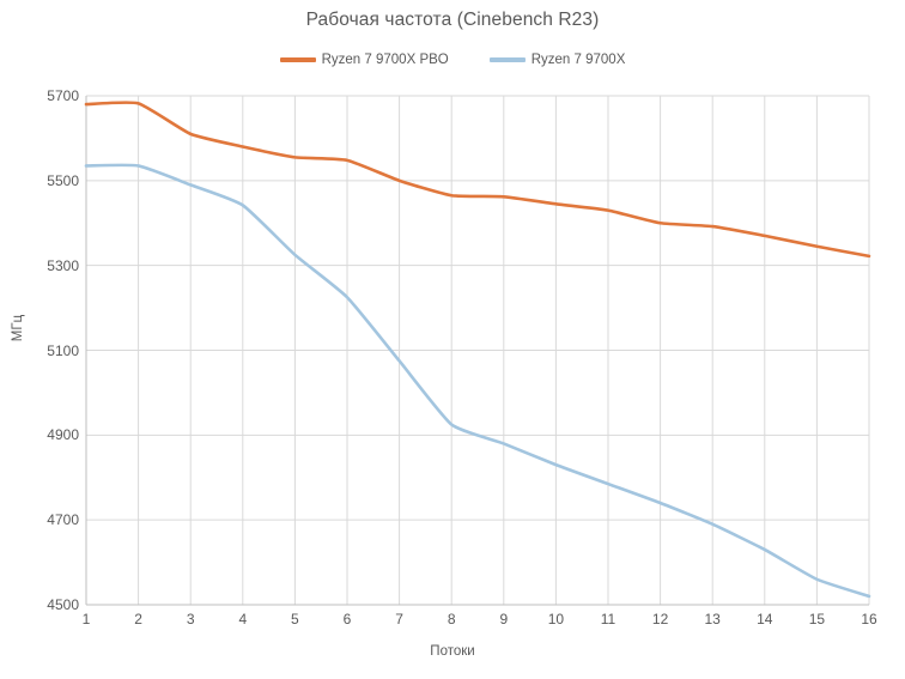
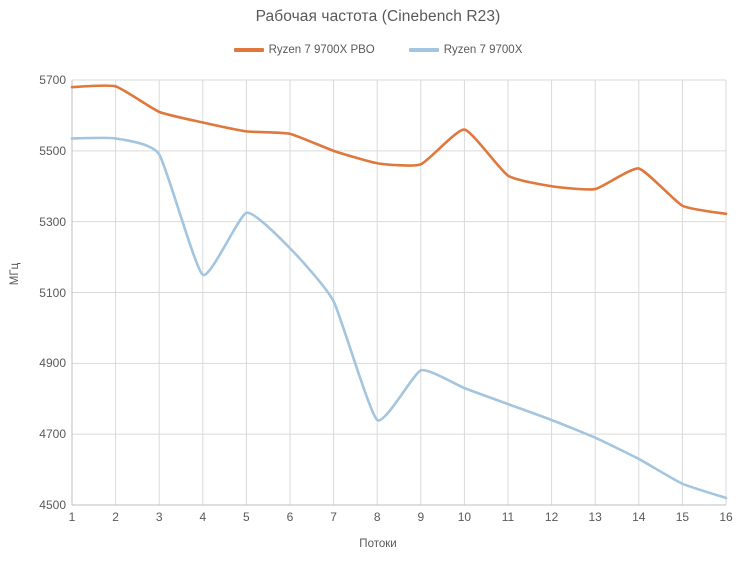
Ryzen 7 9700X/4: 5440 -> 5150
Ryzen 7 9700X/8: 4920 -> 4740
Ryzen 7 9700X PBO/10: 5440 -> 5560
Ryzen 7 9700X PBO/14: 5370 -> 5450
